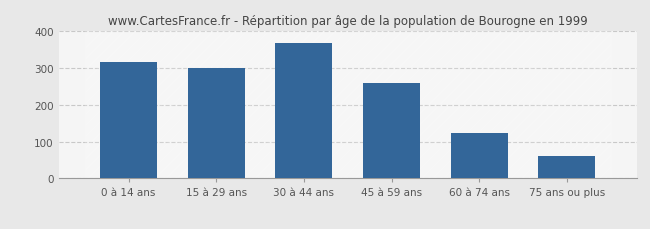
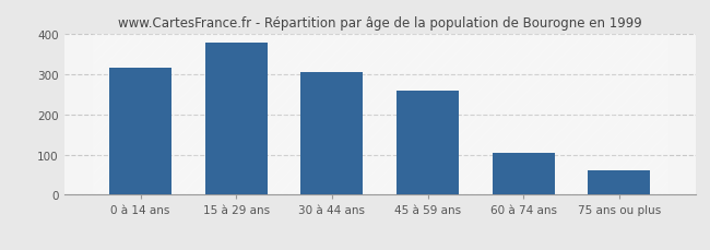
15 à 29 ans: 300 -> 380
30 à 44 ans: 367 -> 305
60 à 74 ans: 124 -> 105
